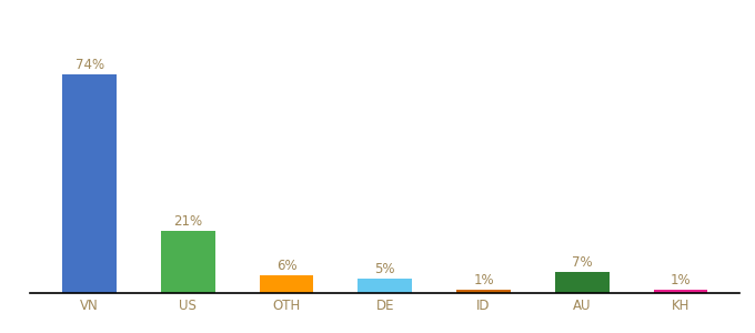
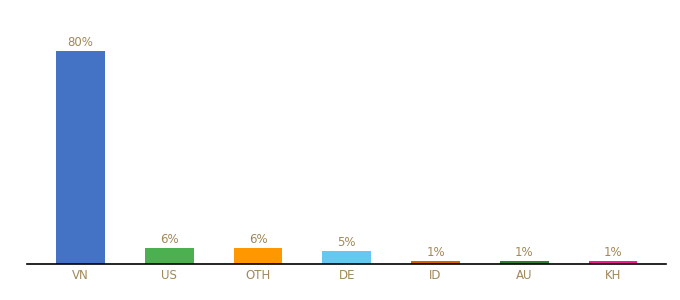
VN: 74% -> 80%
US: 21% -> 6%
AU: 7% -> 1%
